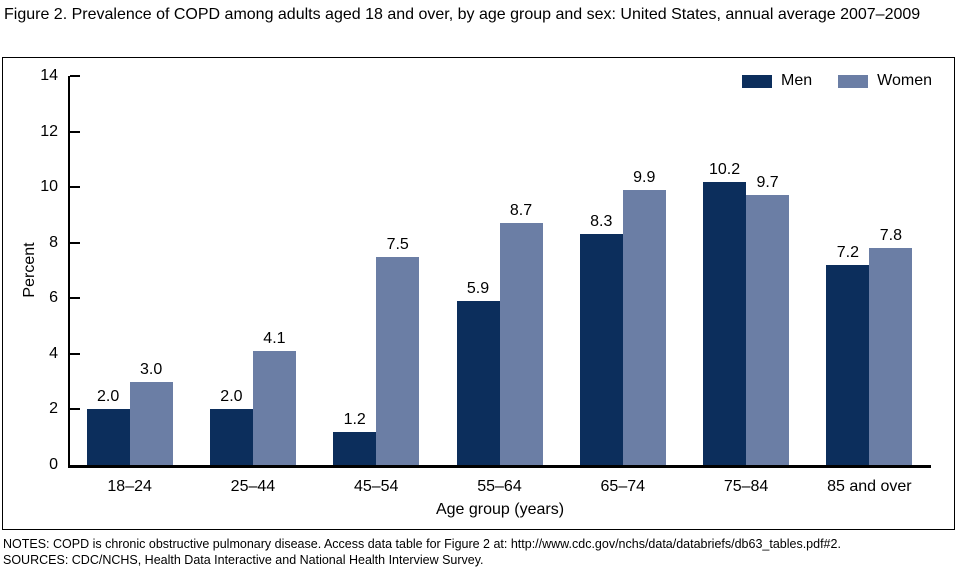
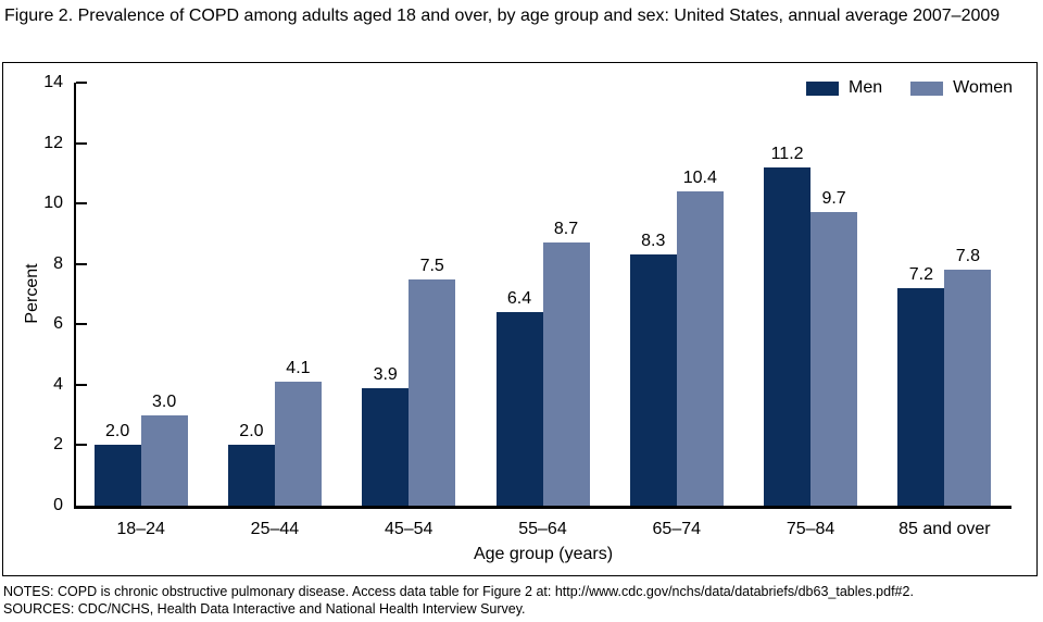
Men/45–54: 1.2 -> 3.9
Men/55–64: 5.9 -> 6.4
Women/65–74: 9.9 -> 10.4
Men/75–84: 10.2 -> 11.2
